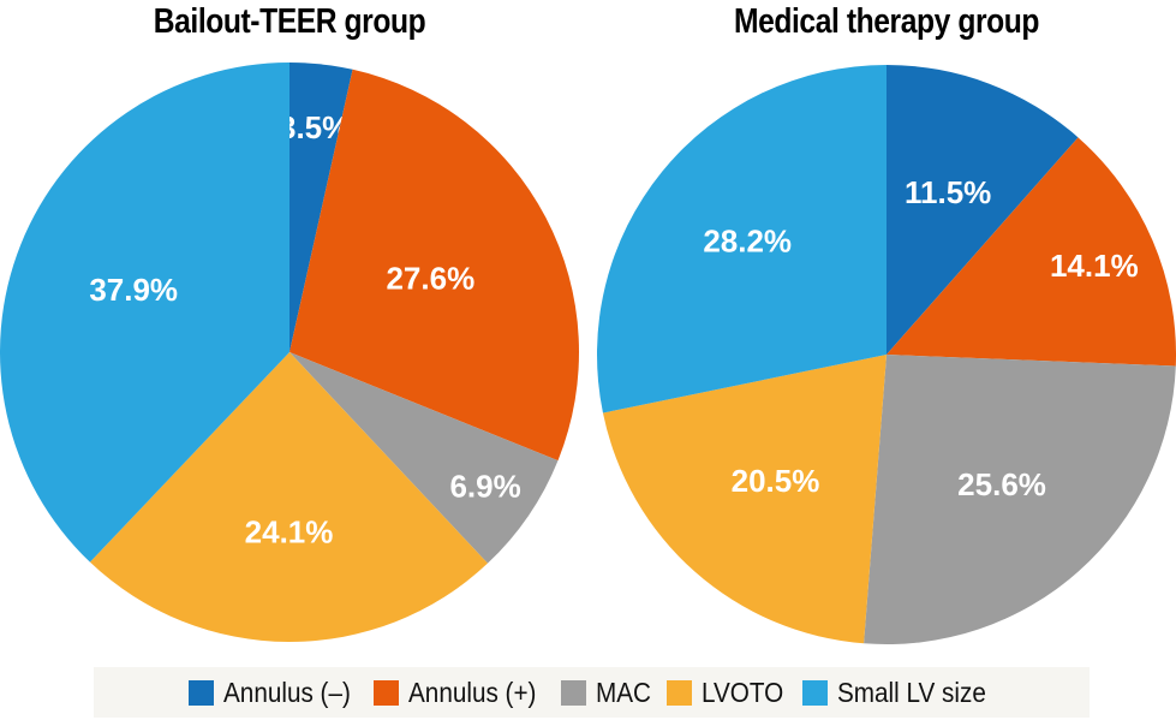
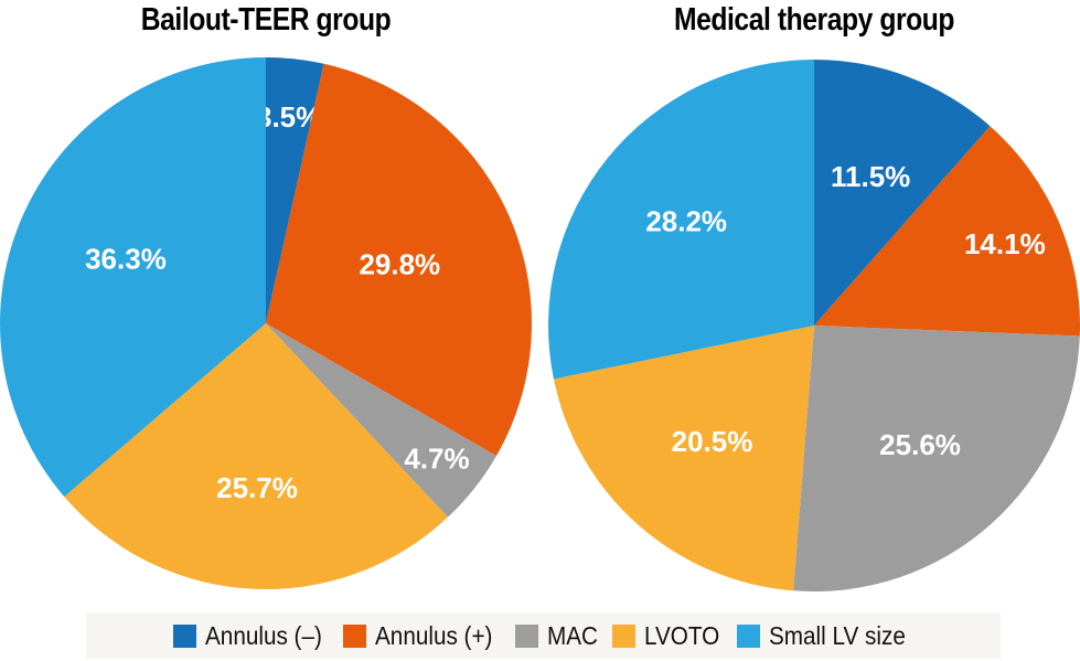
Bailout-TEER group/Annulus (+): 27.6% -> 29.8%
Bailout-TEER group/MAC: 6.9% -> 4.7%
Bailout-TEER group/LVOTO: 24.1% -> 25.7%
Bailout-TEER group/Small LV size: 37.9% -> 36.3%
